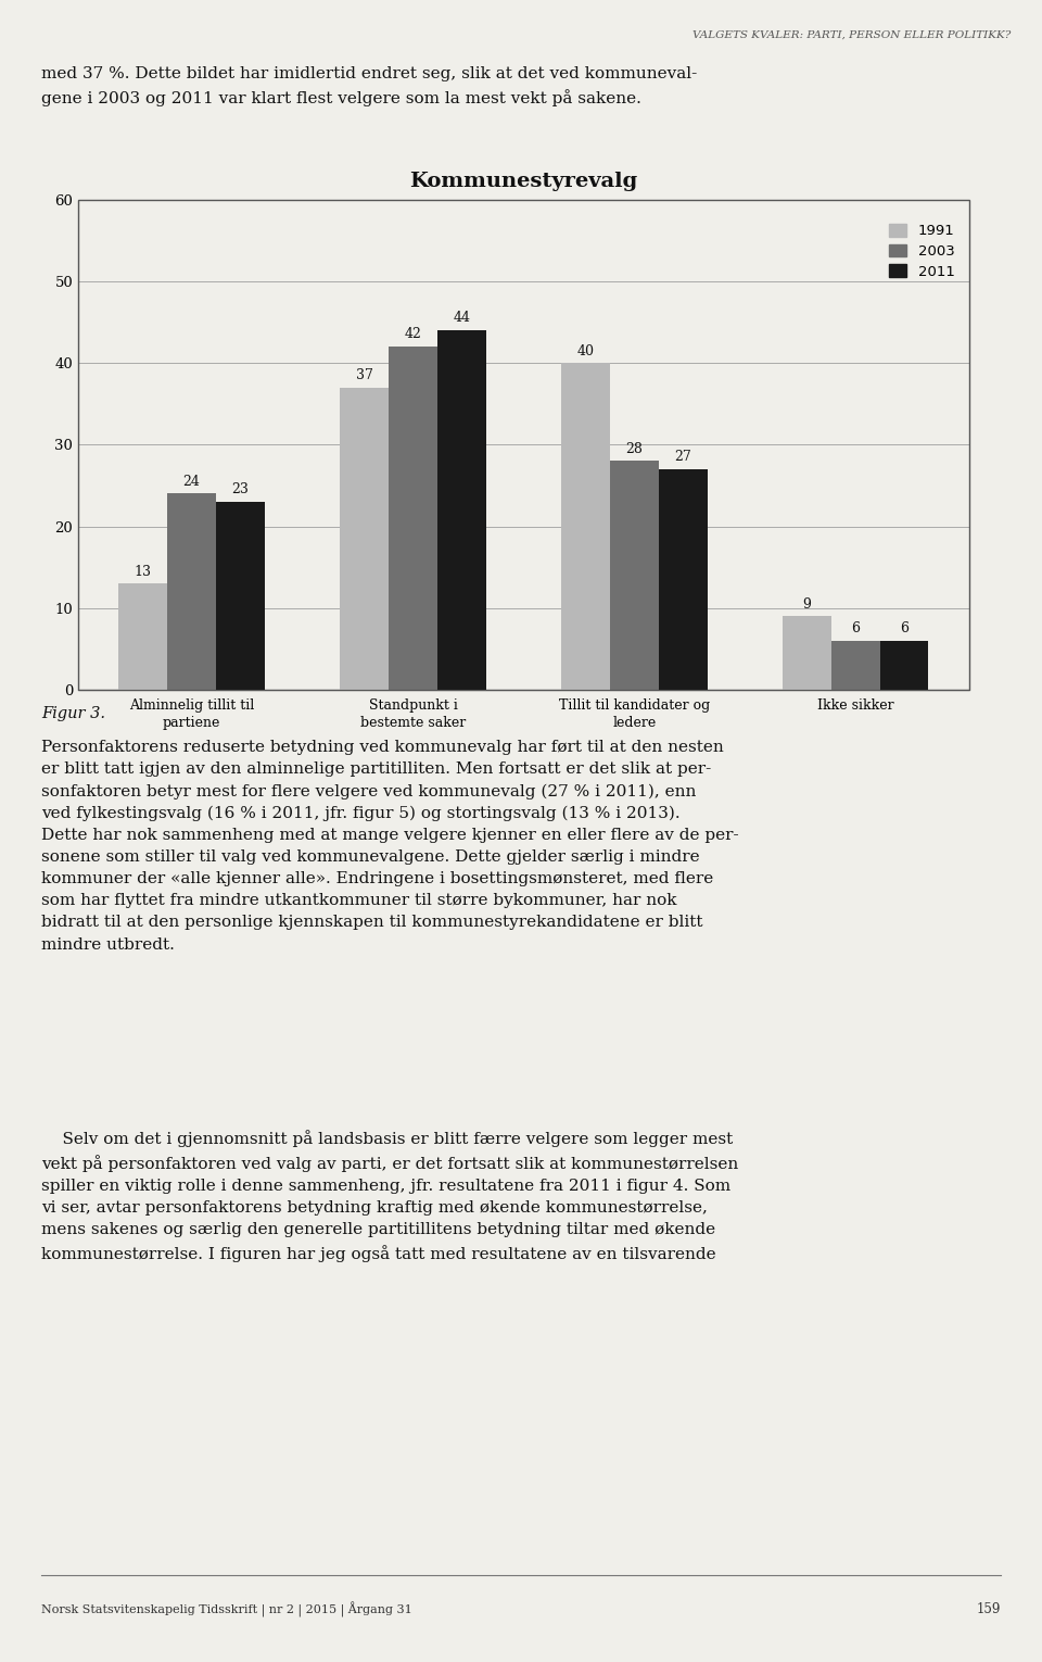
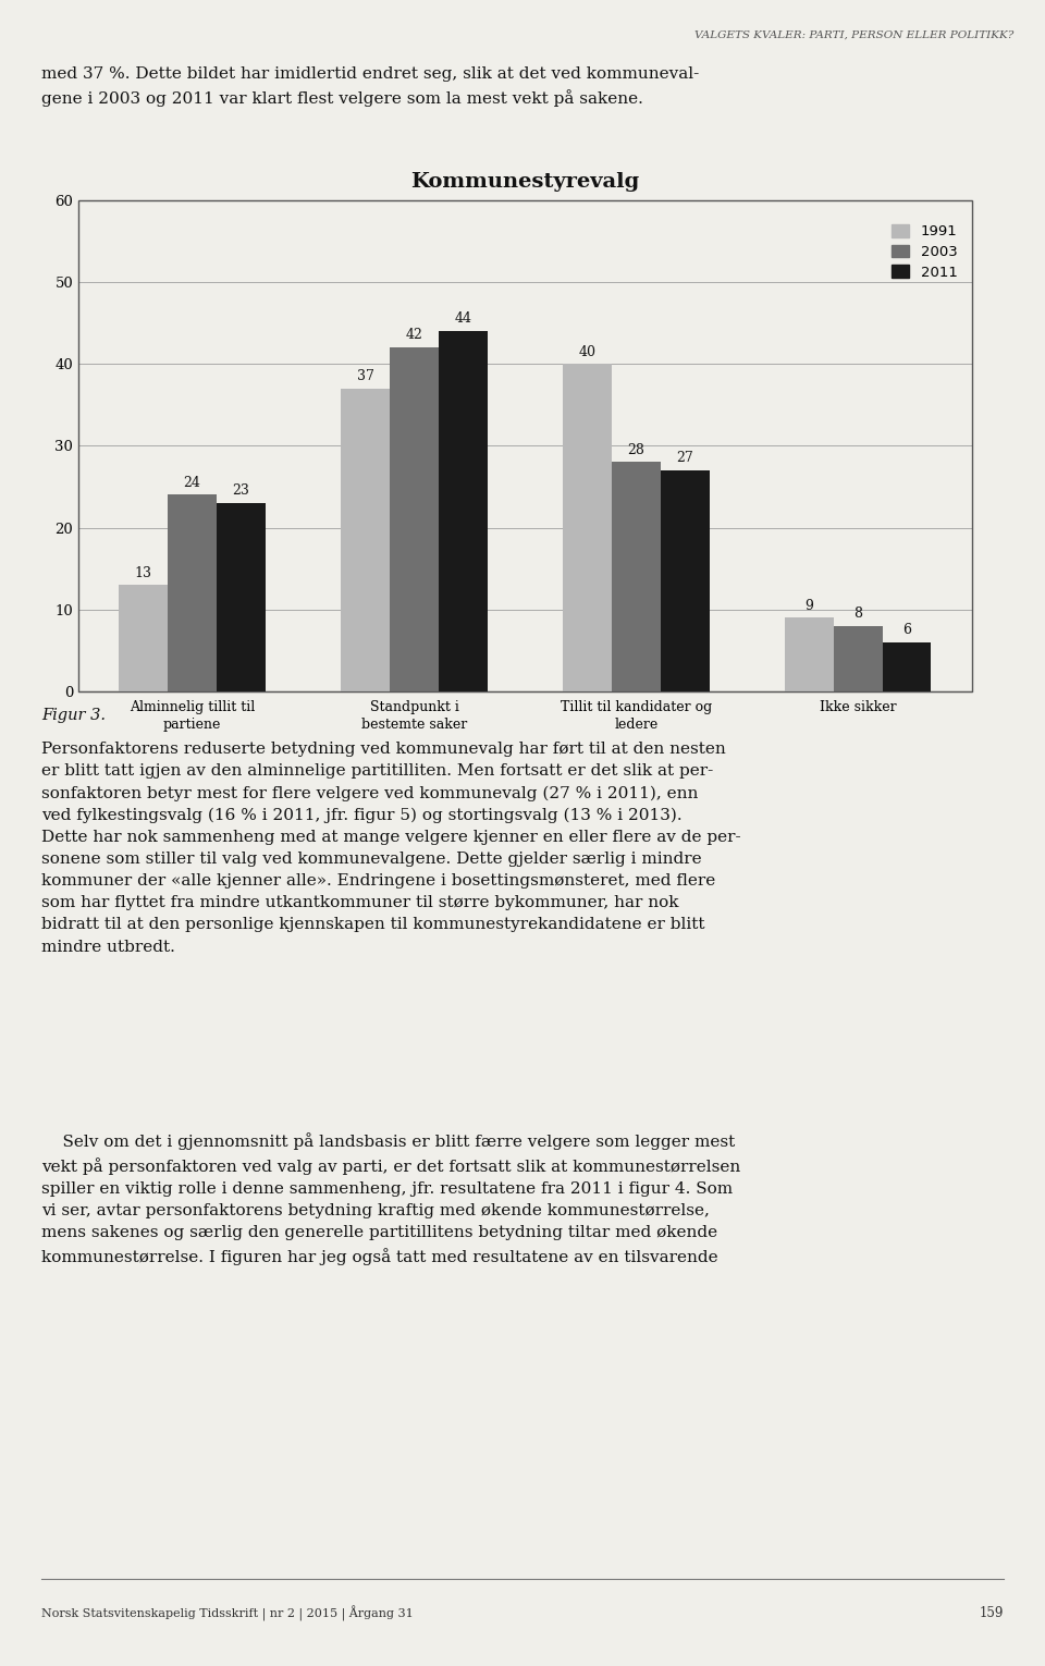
2003/Ikke sikker: 6 -> 8
